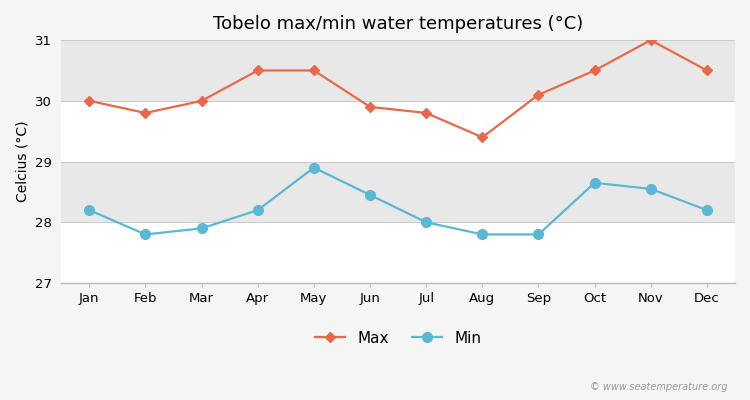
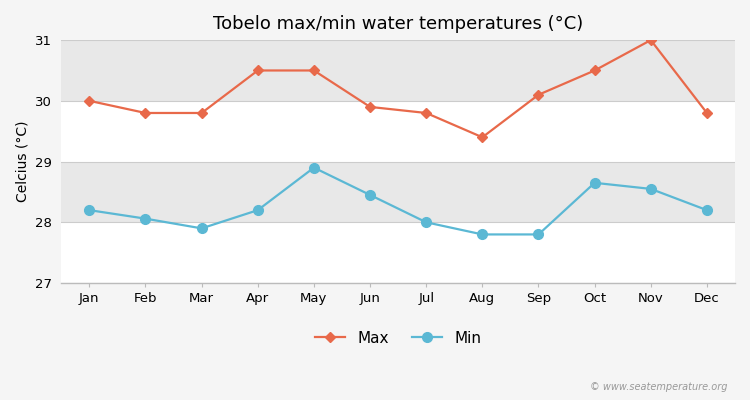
Min/Feb: 27.80 -> 28.06
Max/Mar: 30.0 -> 29.8
Max/Dec: 30.5 -> 29.8
